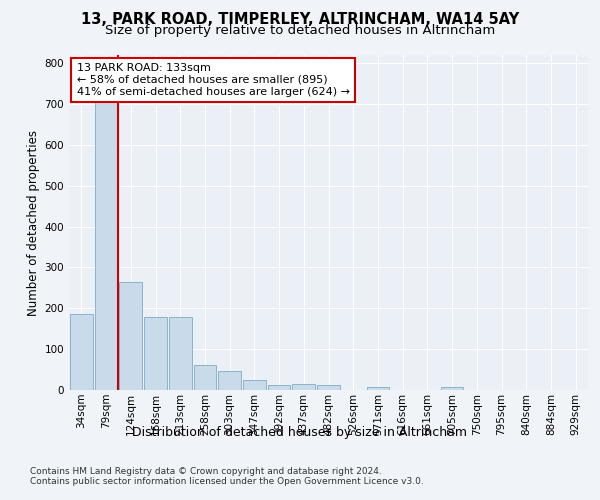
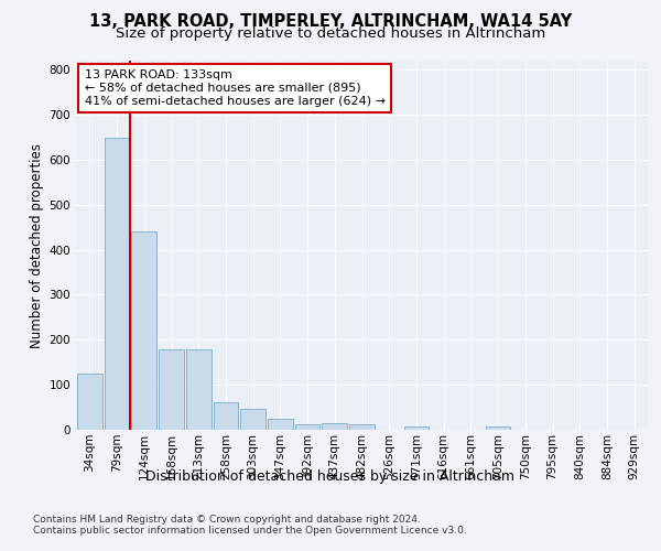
34sqm: 185 -> 125
79sqm: 705 -> 648
124sqm: 265 -> 440
